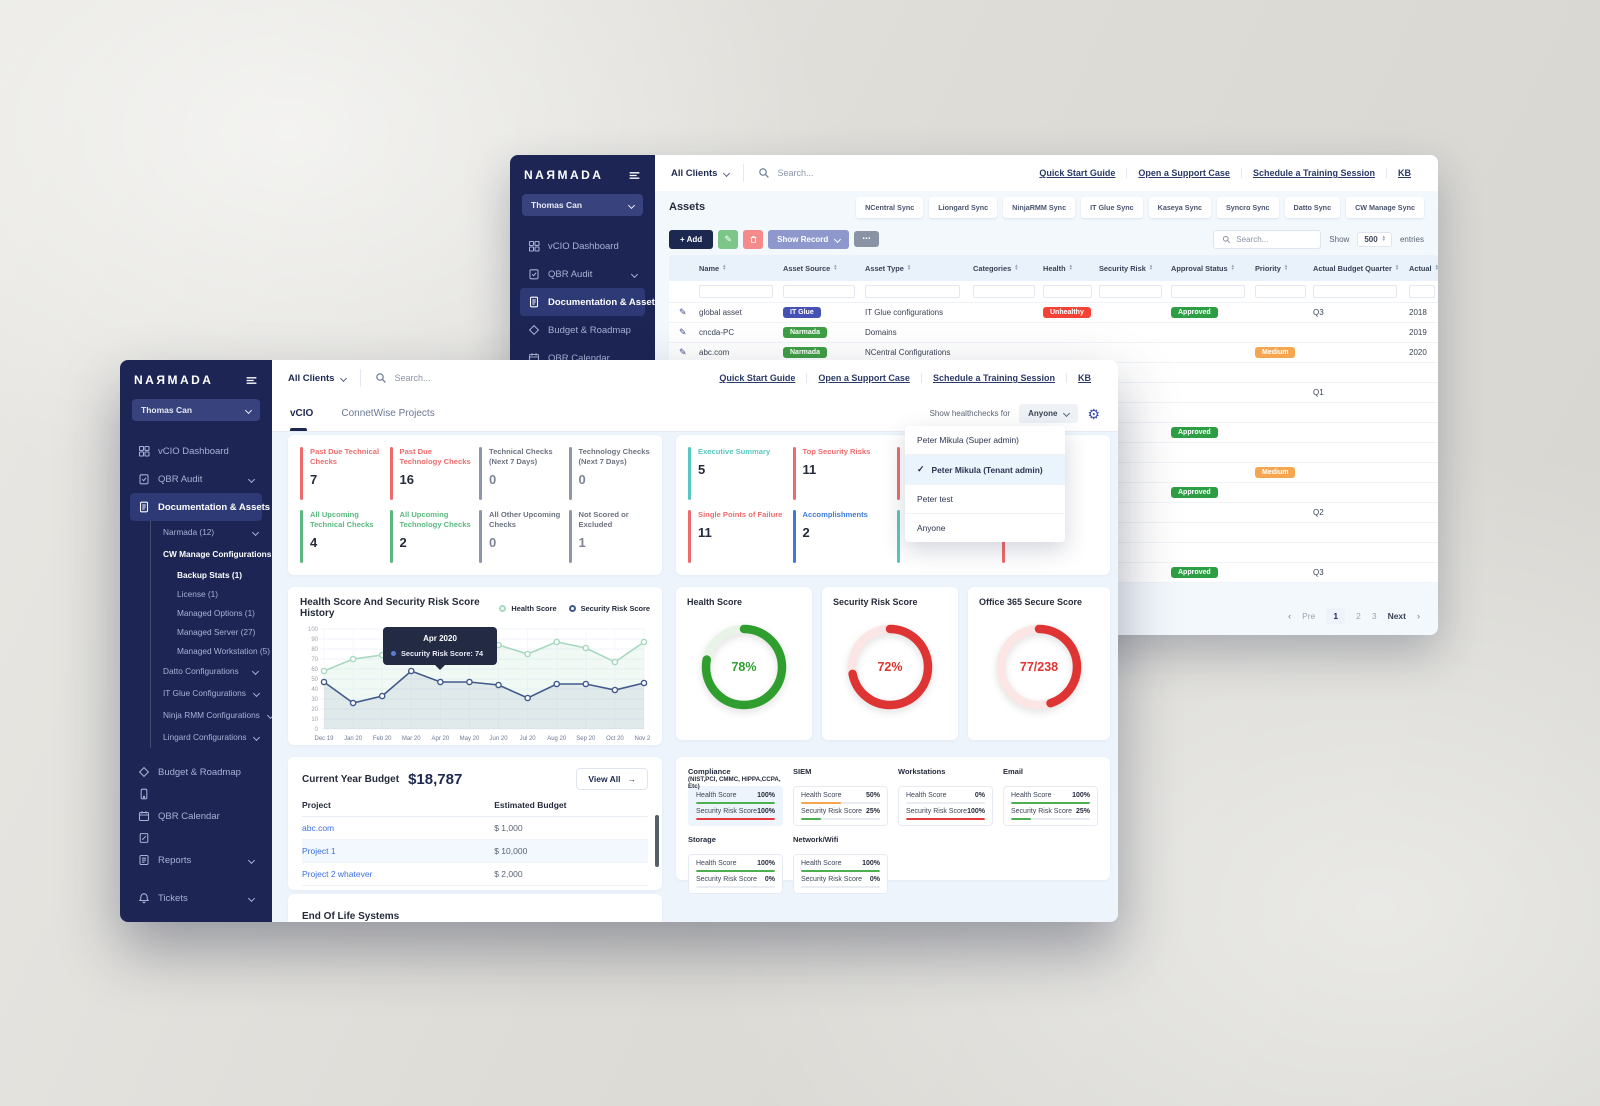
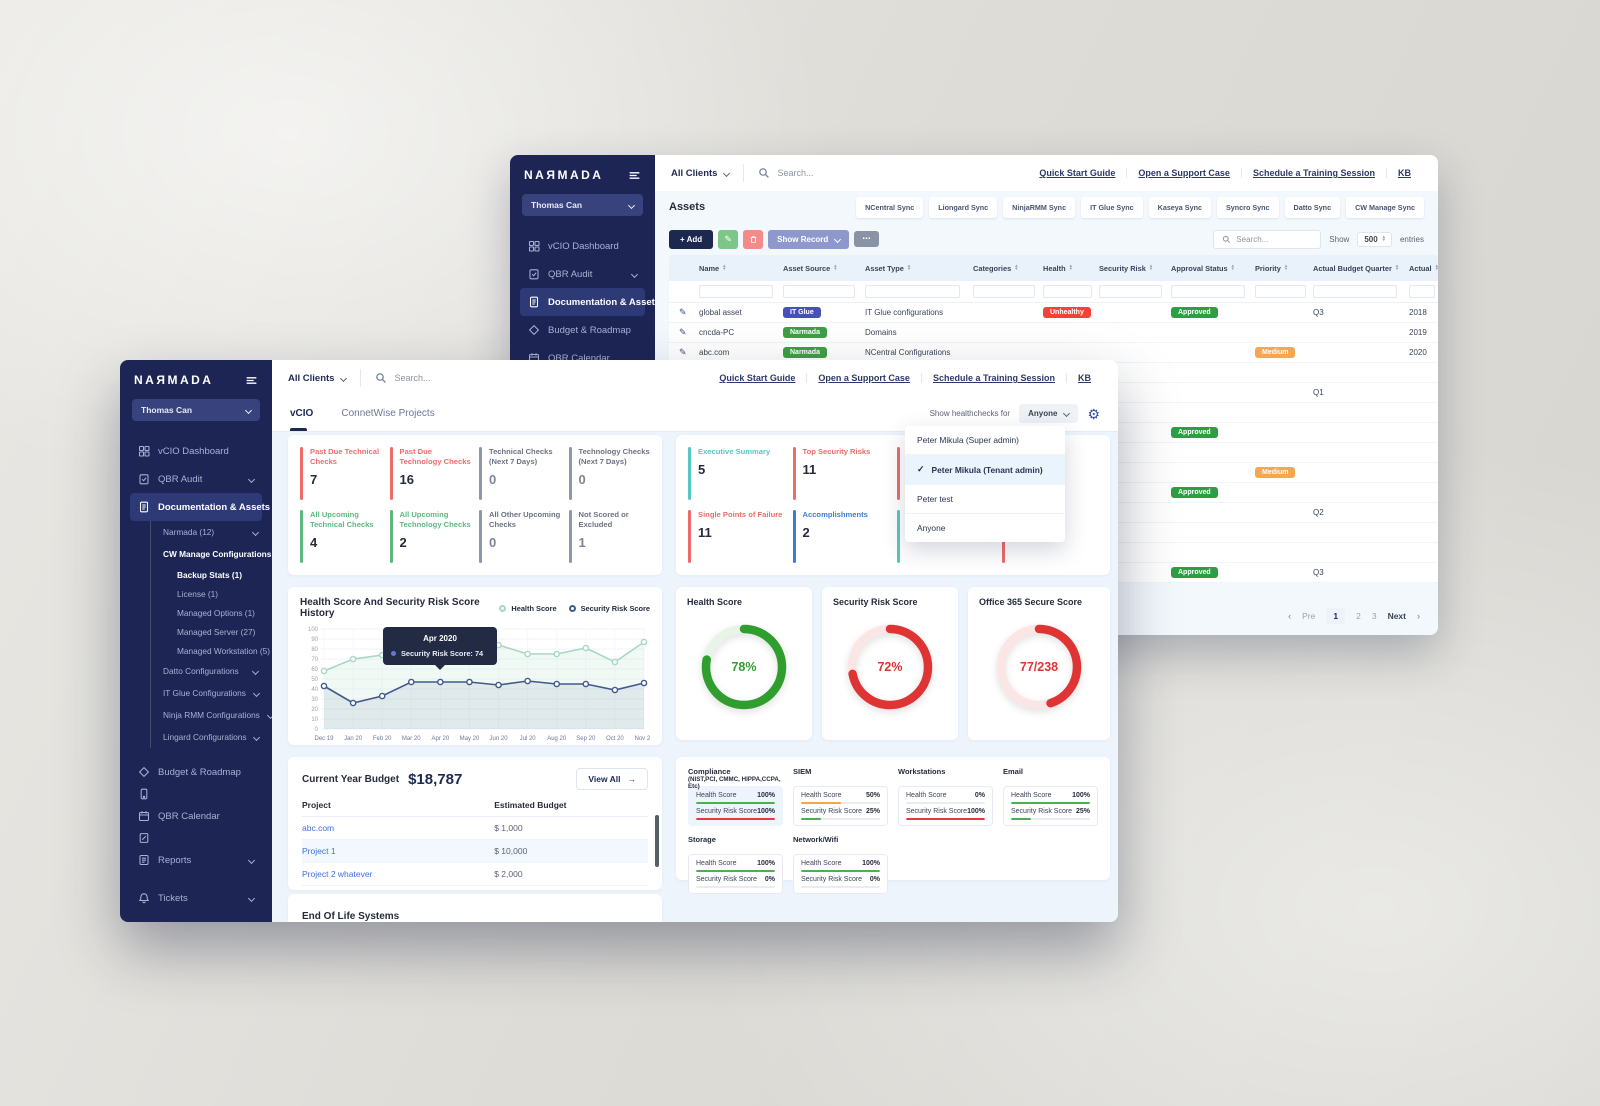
Security Risk Score/Dec 19: 47 -> 43
Security Risk Score/Mar 20: 58 -> 47
Security Risk Score/Jul 20: 31 -> 48
Health Score/Aug 20: 87 -> 75
